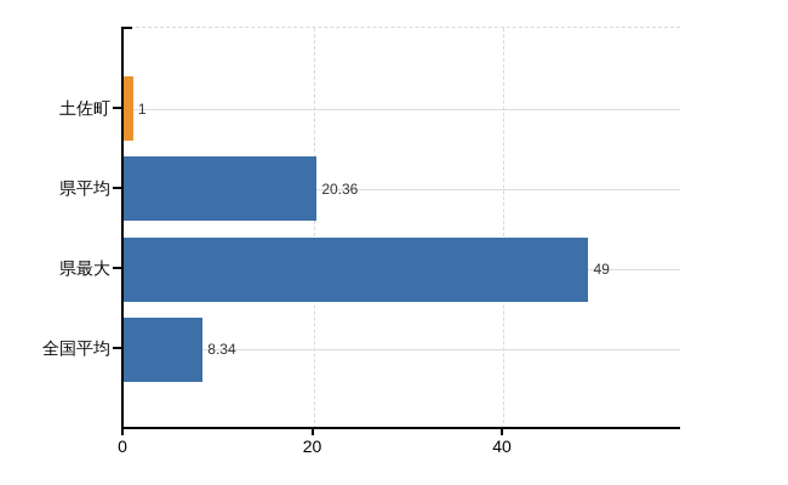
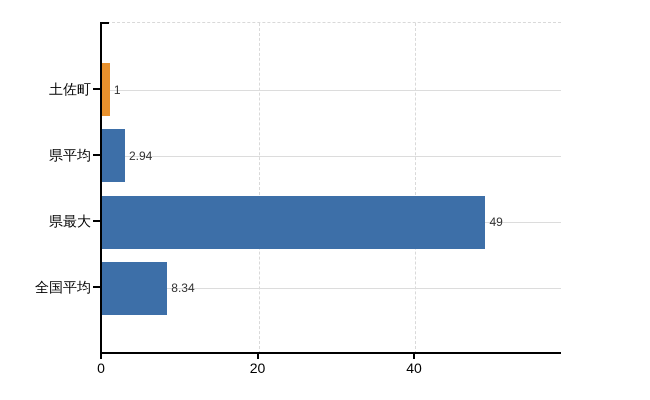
県平均: 20.36 -> 2.94
